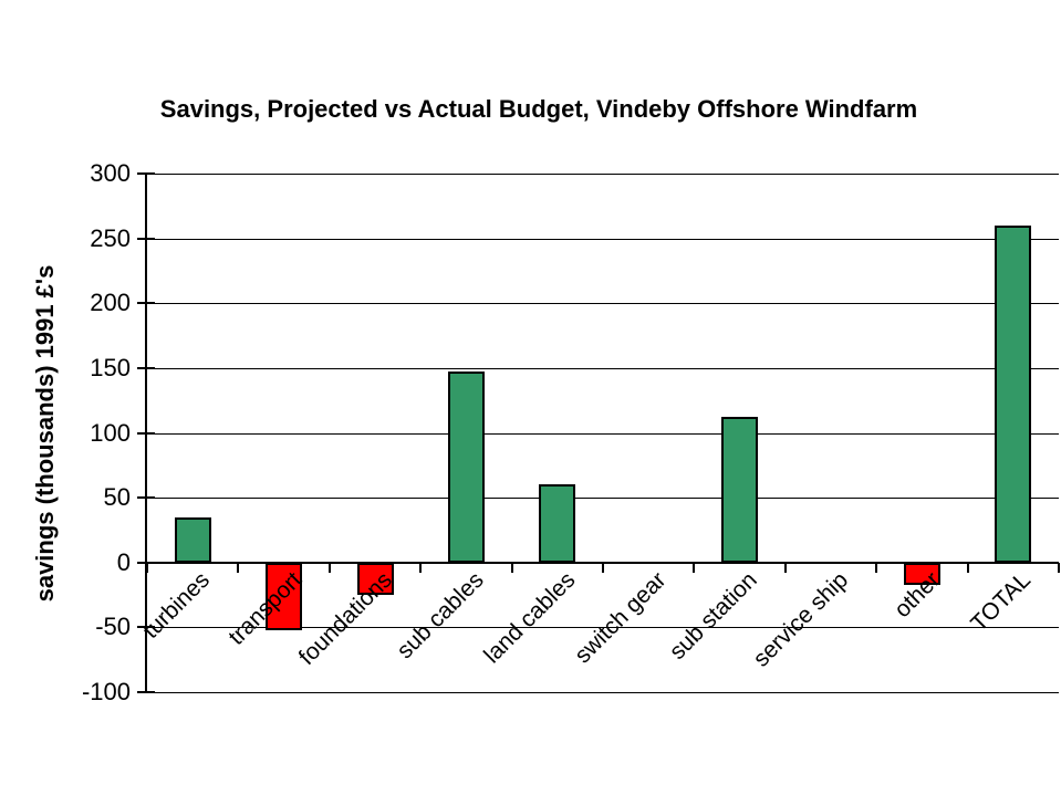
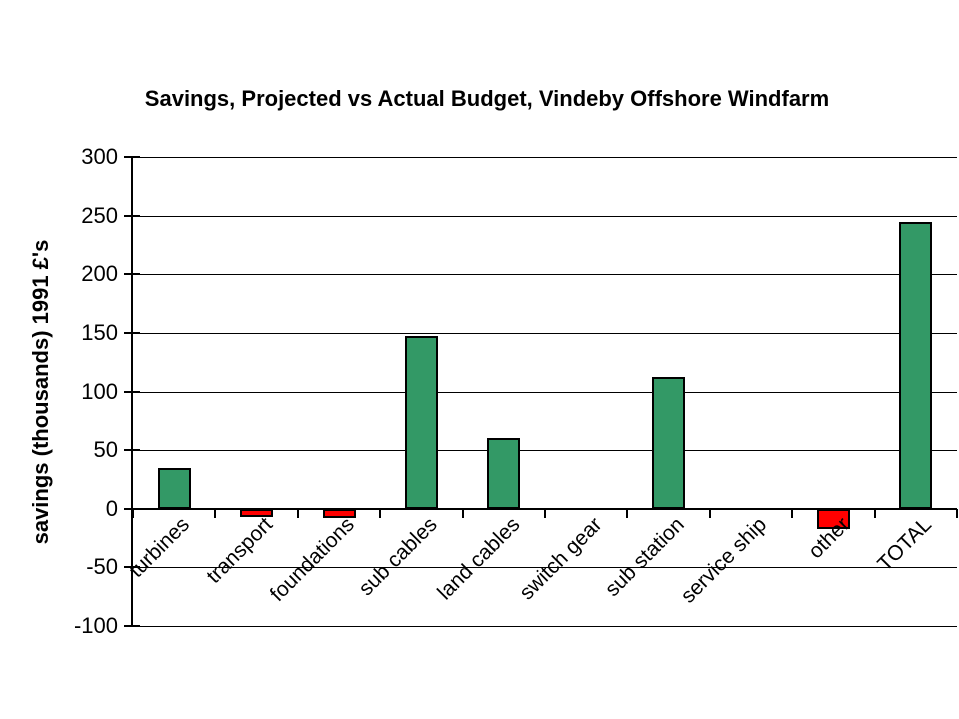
transport: -52 -> -7
foundations: -25 -> -8
TOTAL: 260 -> 245
